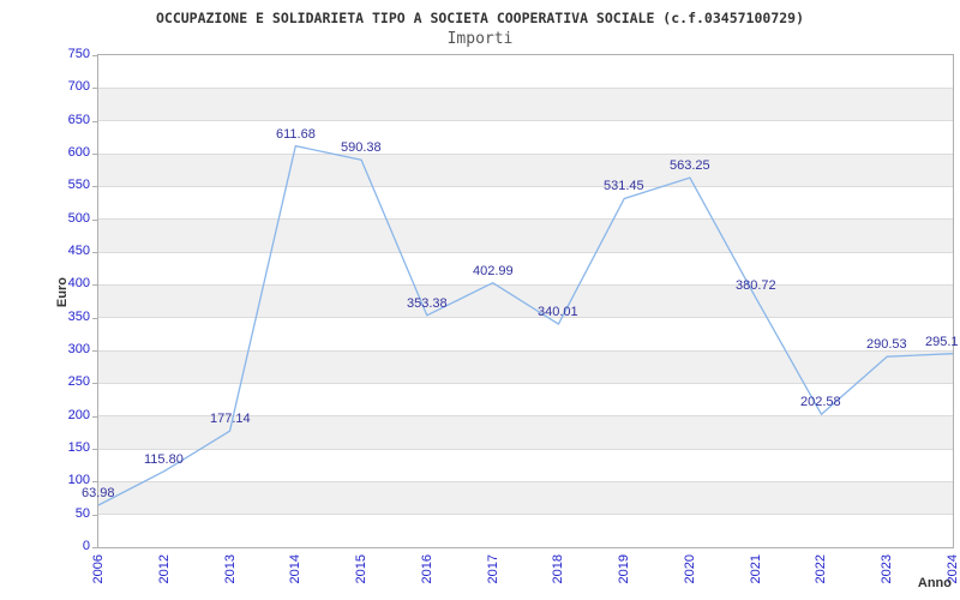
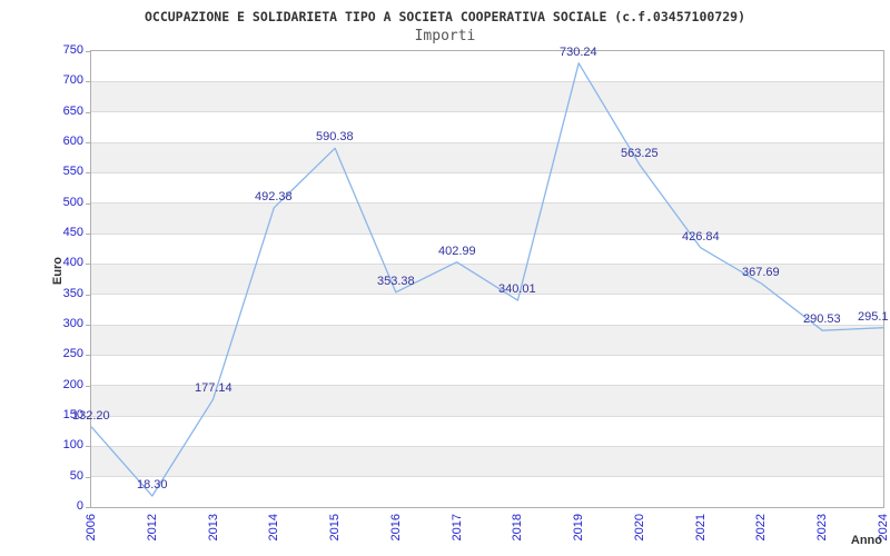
2006: 63.98 -> 132.20
2012: 115.80 -> 18.30
2014: 611.68 -> 492.38
2019: 531.45 -> 730.24
2021: 380.72 -> 426.84
2022: 202.58 -> 367.69
